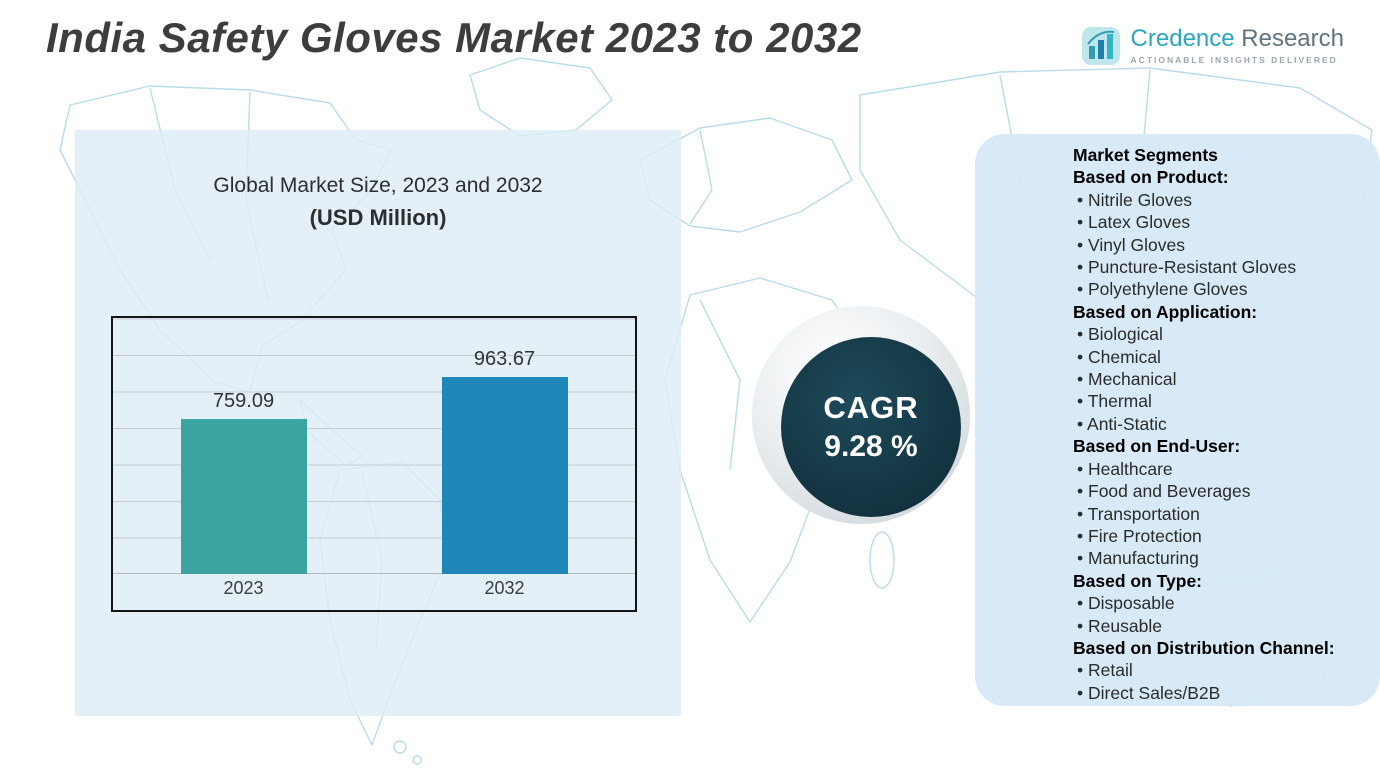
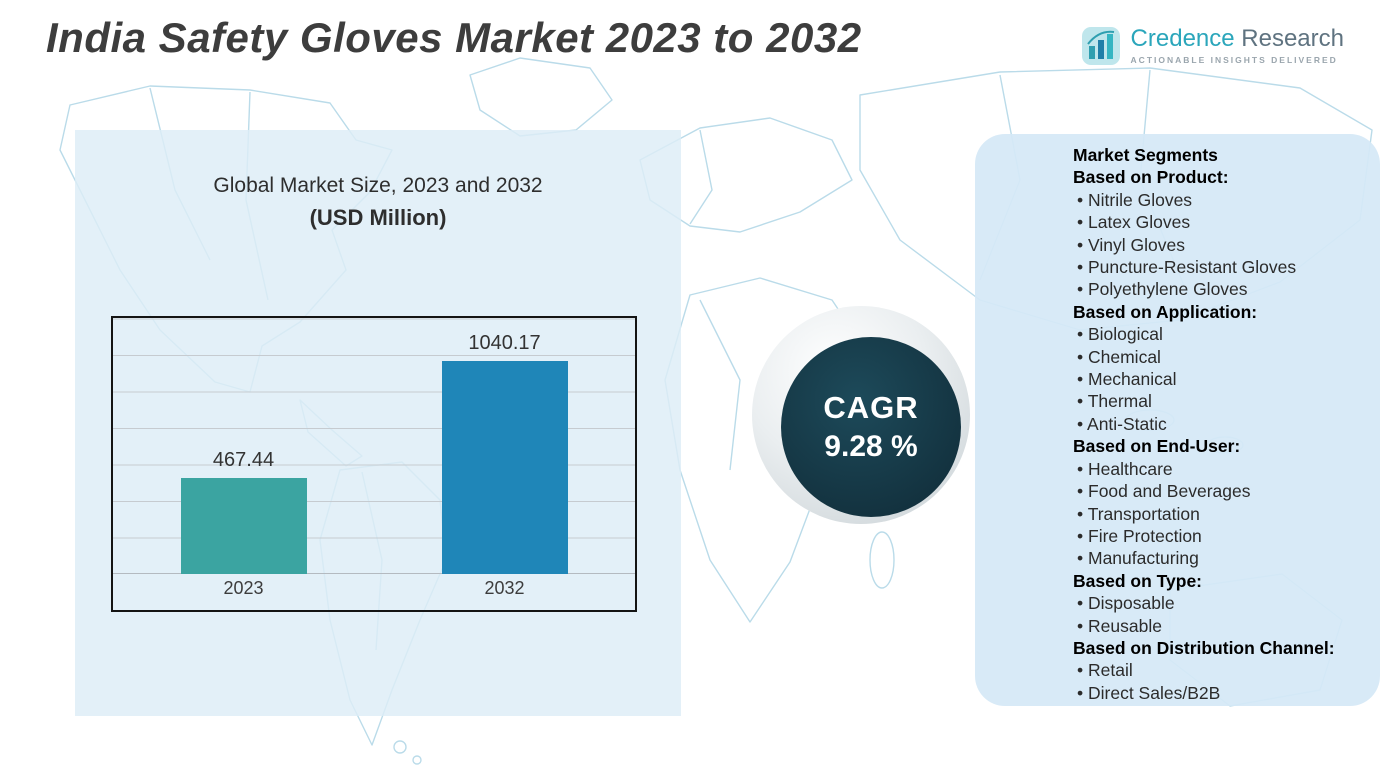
2023: 759.09 -> 467.44
2032: 963.67 -> 1040.17
